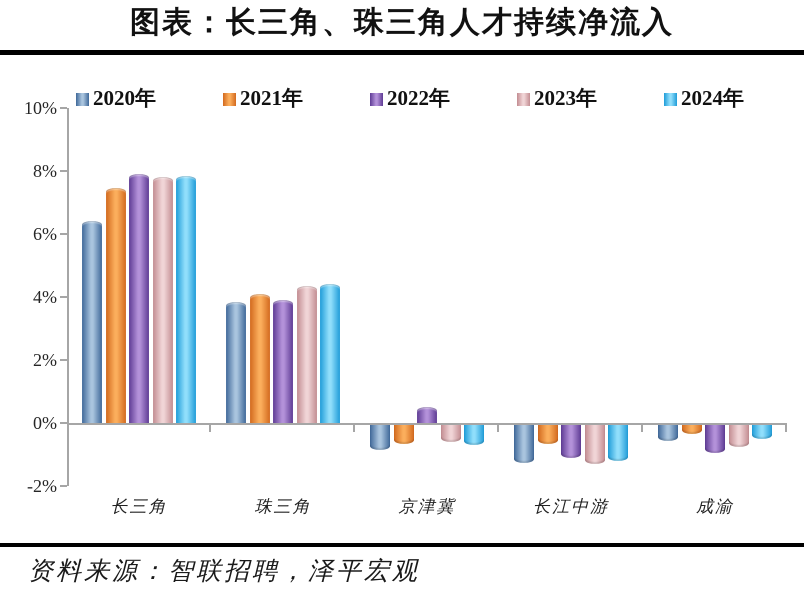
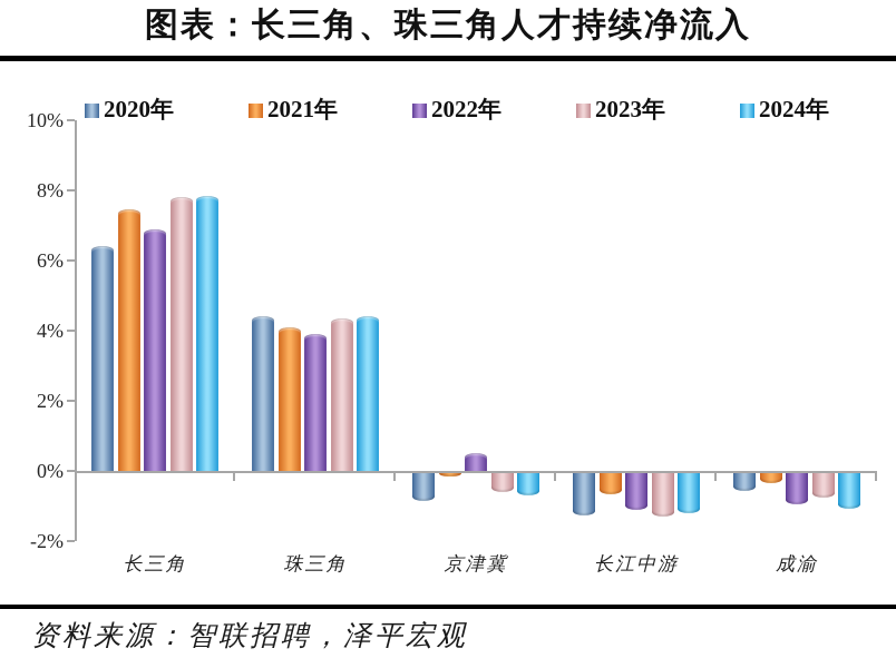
2022年/长三角: 7.9% -> 6.9%
2020年/珠三角: 3.9% -> 4.4%
2021年/京津冀: -0.6% -> -0.1%
2024年/成渝: -0.5% -> -1.0%
